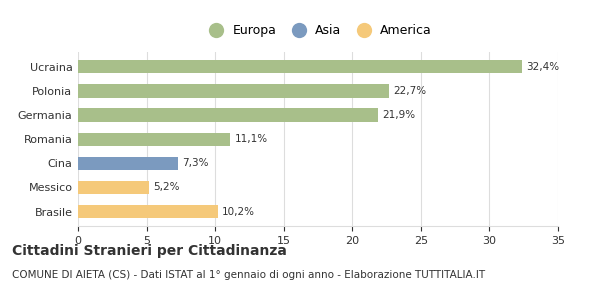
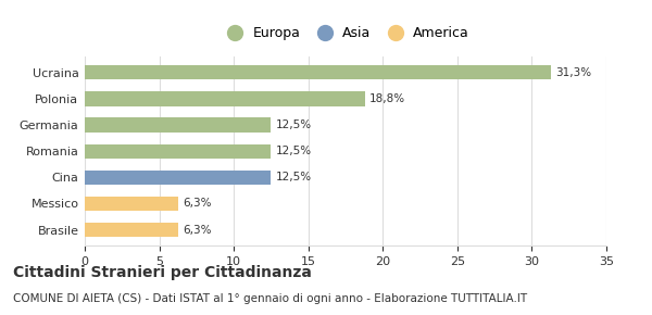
Ucraina: 32,4% -> 31,3%
Polonia: 22,7% -> 18,8%
Germania: 21,9% -> 12,5%
Romania: 11,1% -> 12,5%
Cina: 7,3% -> 12,5%
Messico: 5,2% -> 6,3%
Brasile: 10,2% -> 6,3%
